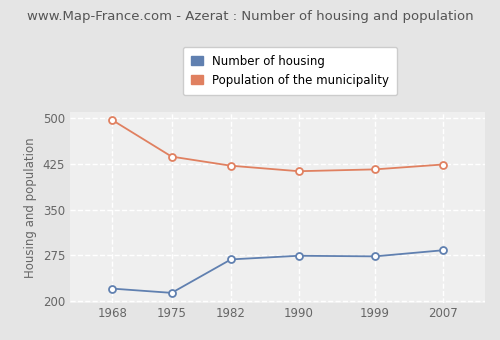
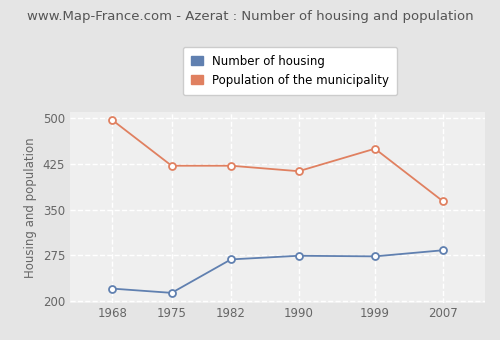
Population of the municipality/1975: 437 -> 422
Population of the municipality/1999: 416 -> 450
Population of the municipality/2007: 424 -> 364
